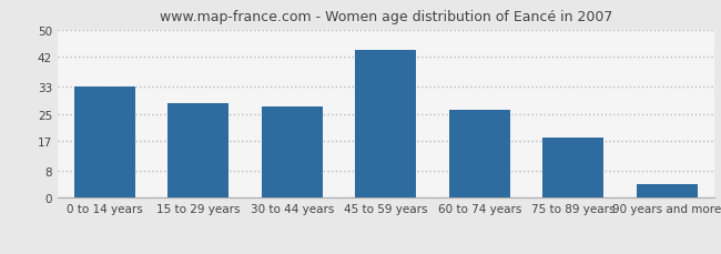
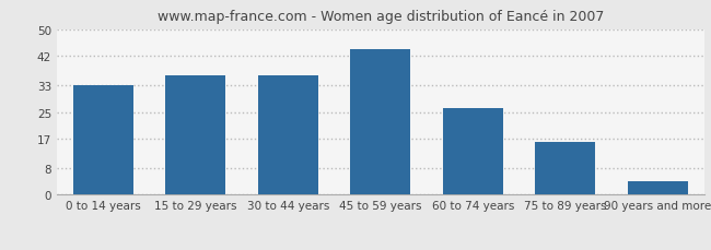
15 to 29 years: 28 -> 36
30 to 44 years: 27 -> 36
75 to 89 years: 18 -> 16
